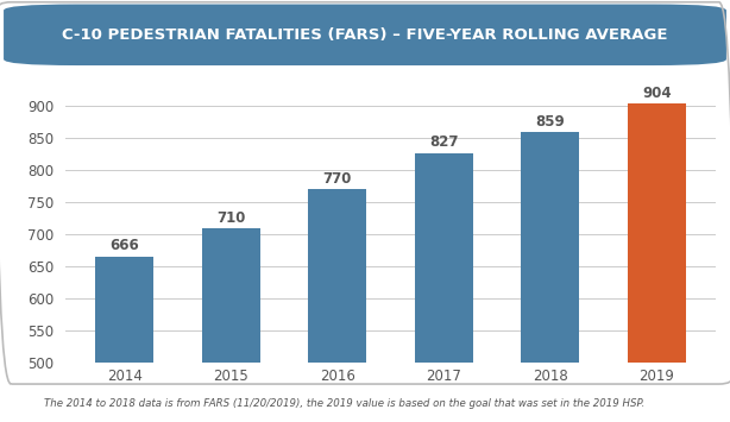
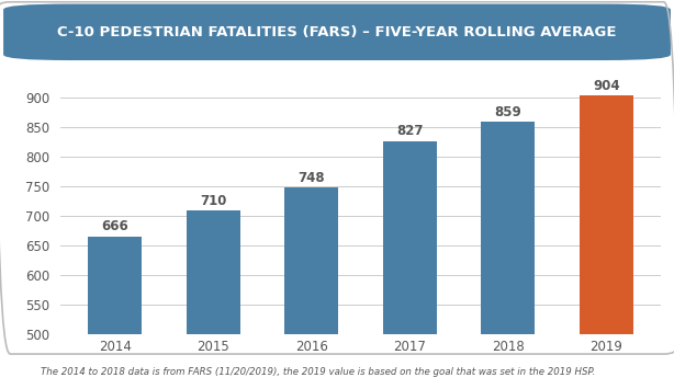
2016: 770 -> 748
